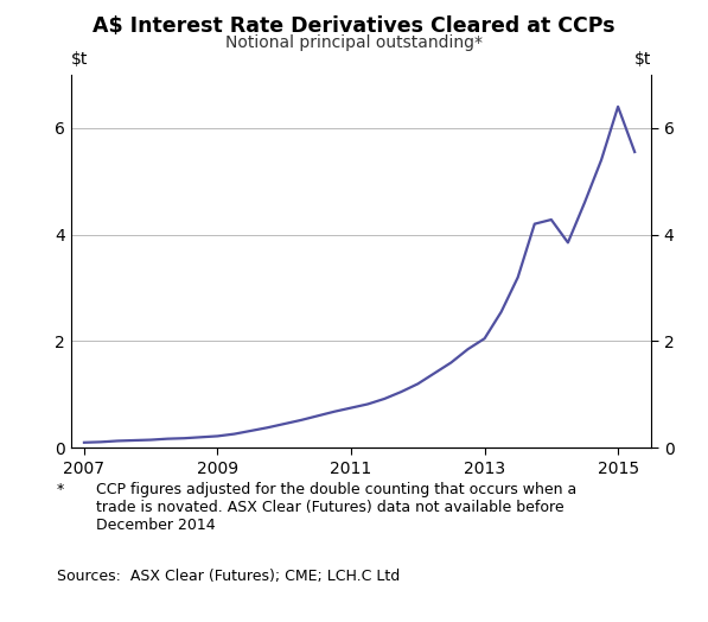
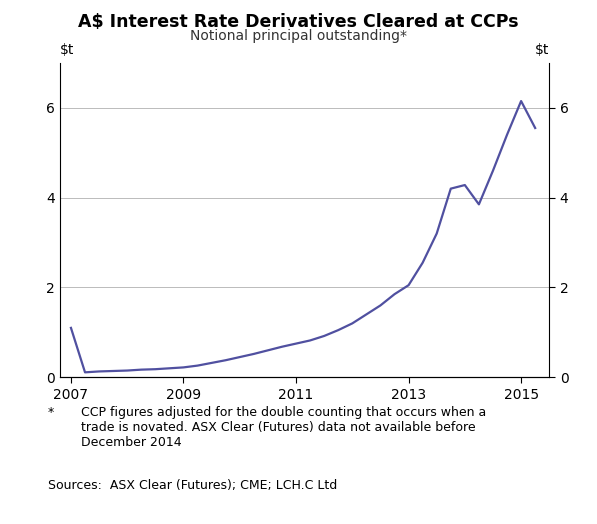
2007: 0.10 -> 1.10
2015: 6.40 -> 6.15
